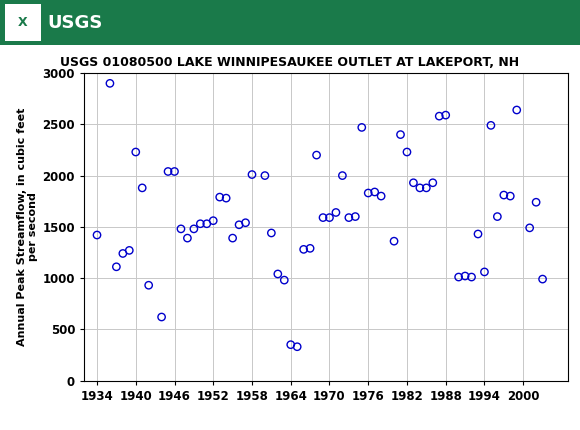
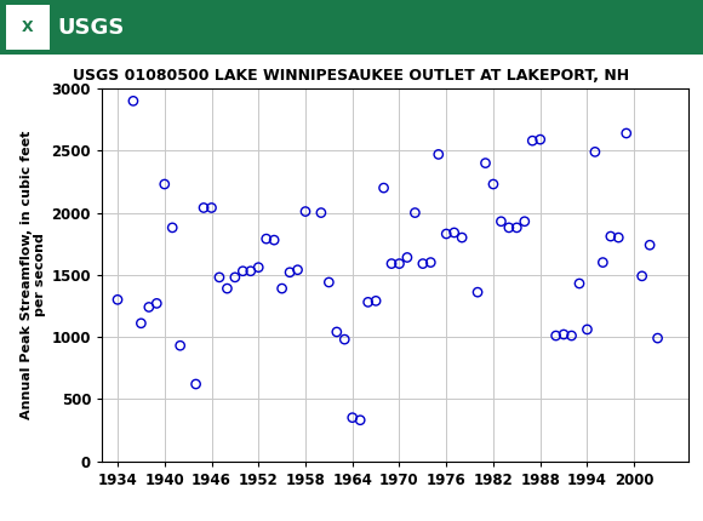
1934: 1420 -> 1300
